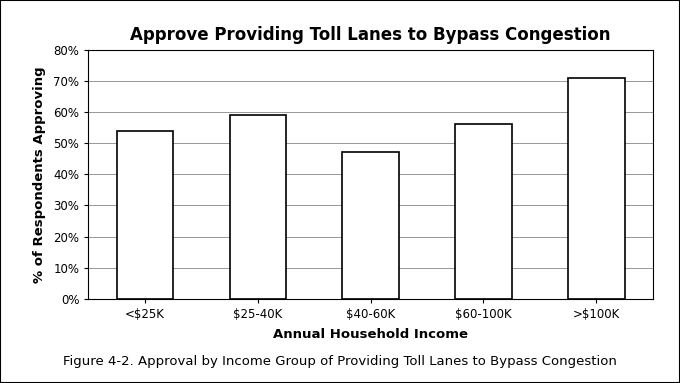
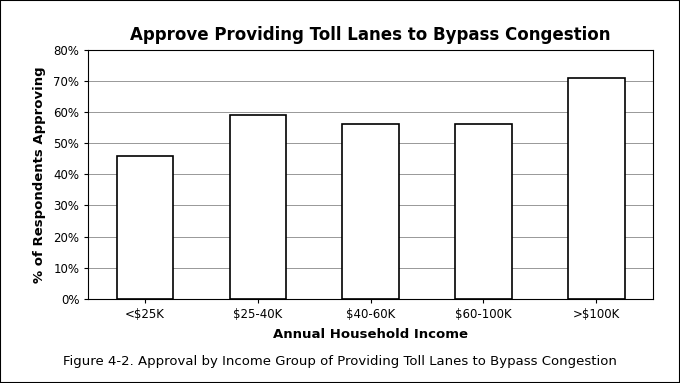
<$25K: 54% -> 46%
$40-60K: 47% -> 56%
